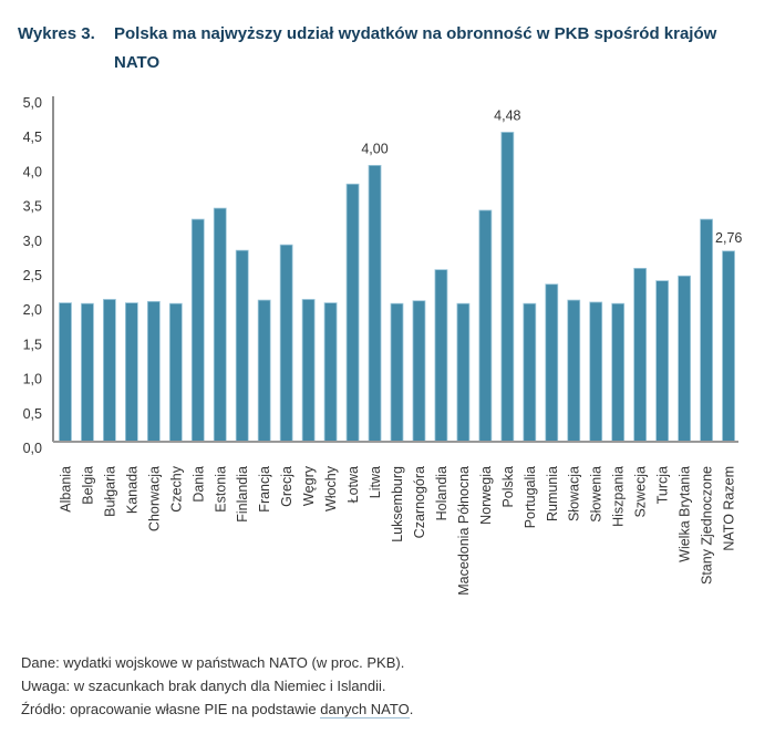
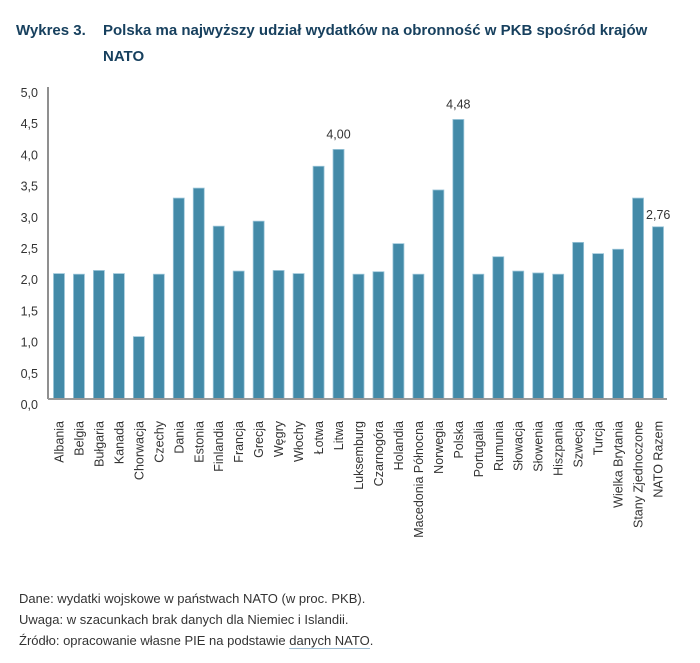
Chorwacja: 2,0 -> 1,0
